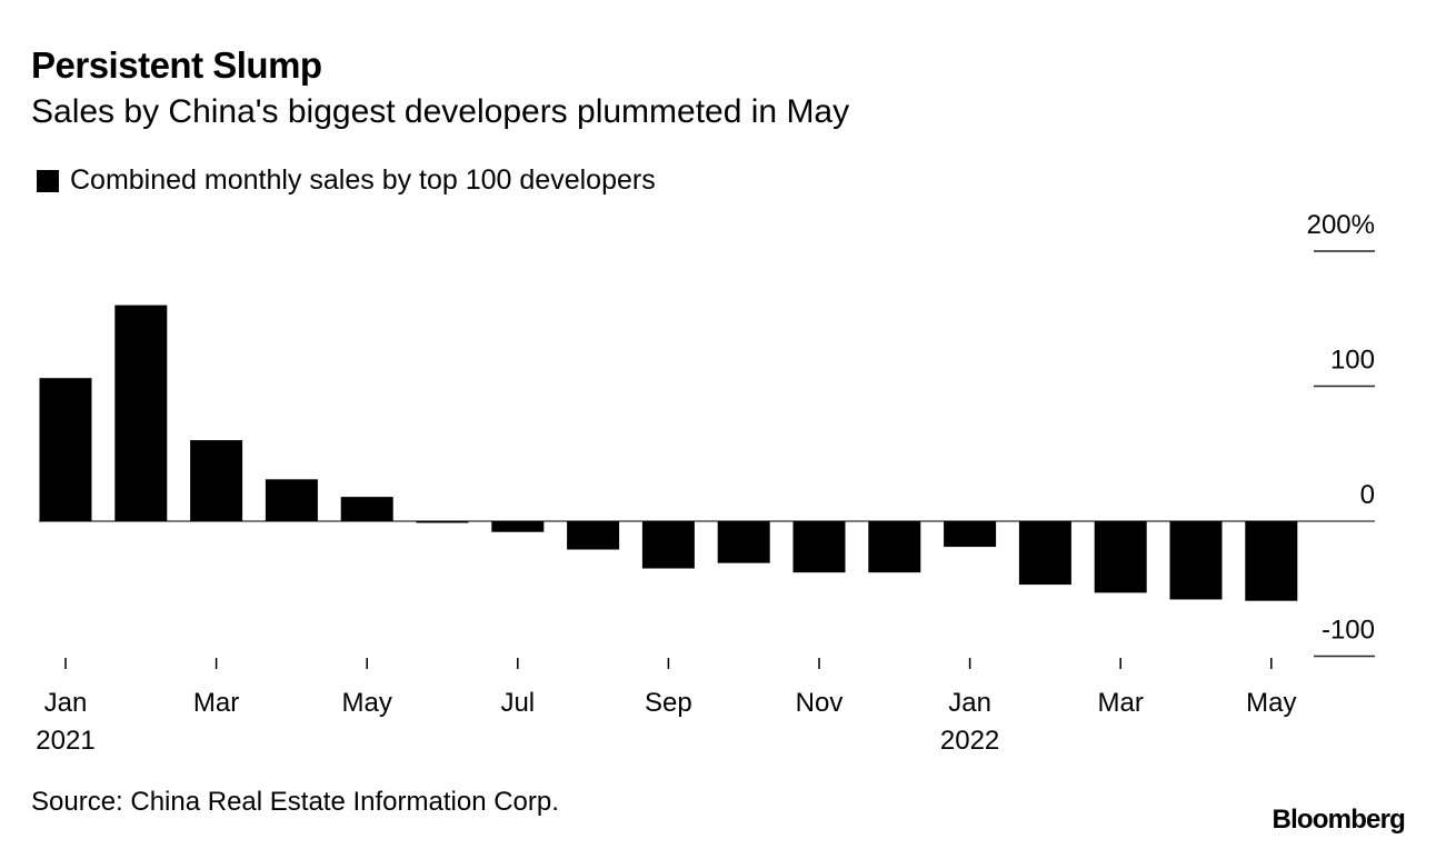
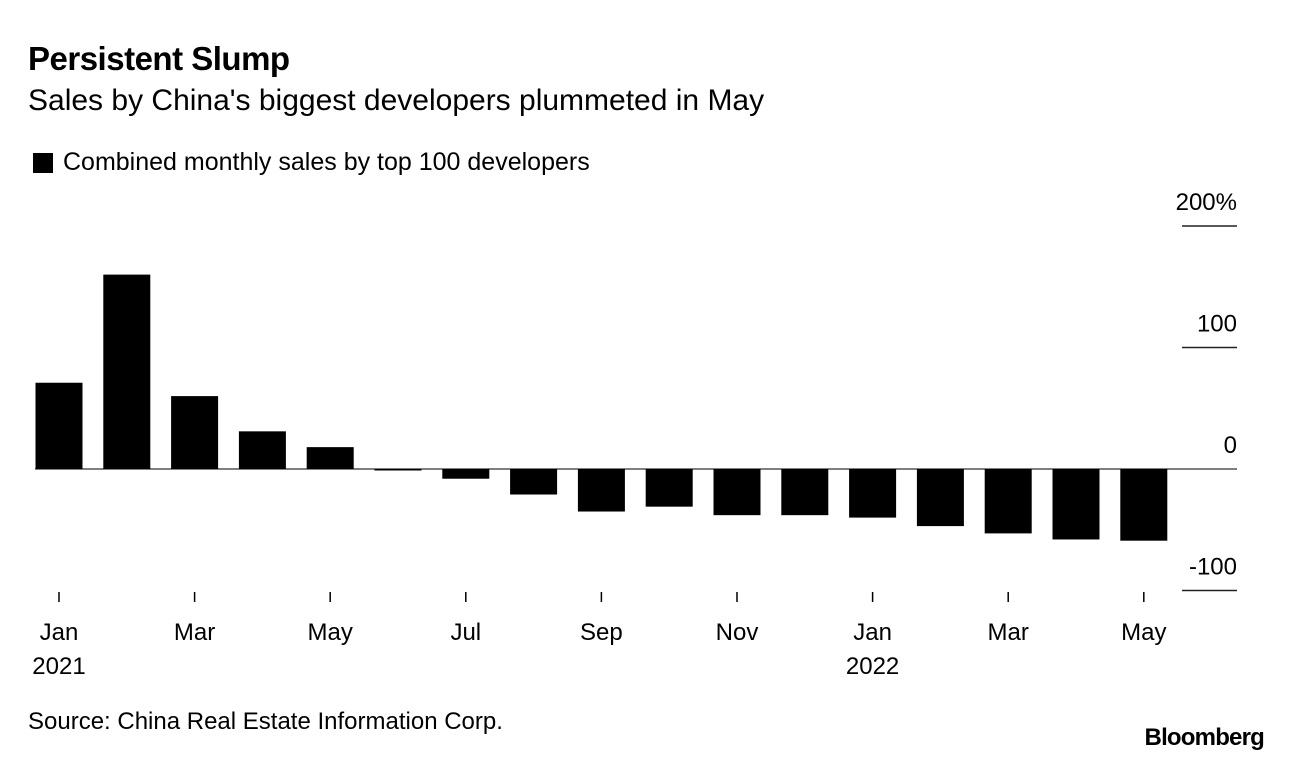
Jan 2021: 106% -> 71%
Jan 2022: -19% -> -40%
